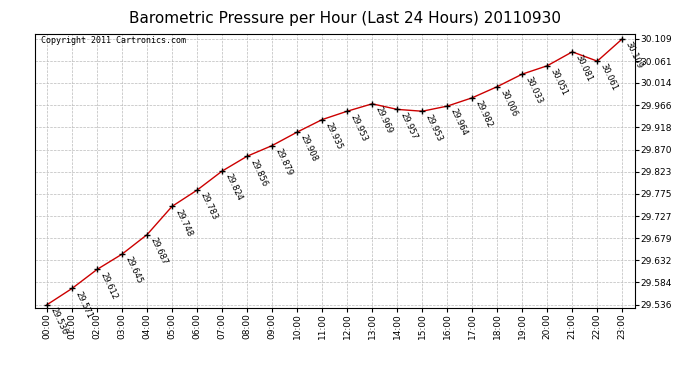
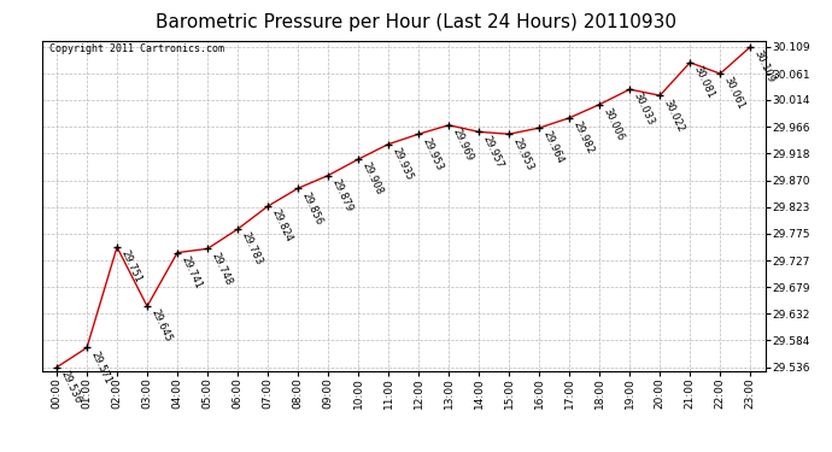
02:00: 29.612 -> 29.751
04:00: 29.687 -> 29.741
20:00: 30.051 -> 30.022
